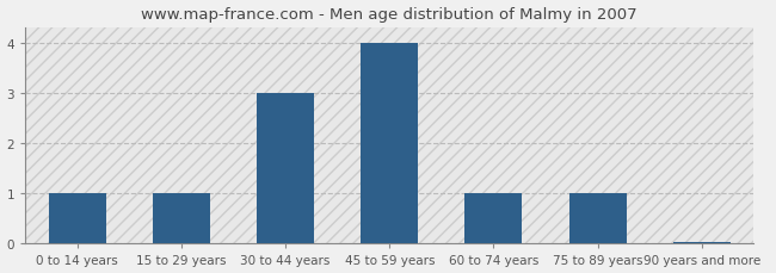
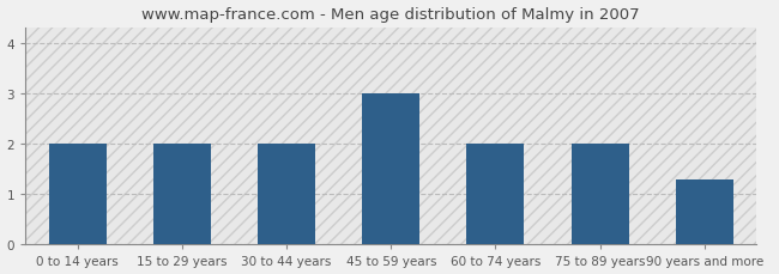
0 to 14 years: 1.00 -> 2.00
15 to 29 years: 1.00 -> 2.00
30 to 44 years: 3.00 -> 2.00
45 to 59 years: 4.00 -> 3.00
60 to 74 years: 1.00 -> 2.00
75 to 89 years: 1.00 -> 2.00
90 years and more: 0.04 -> 1.30
